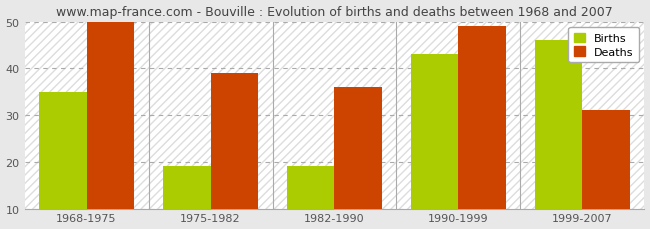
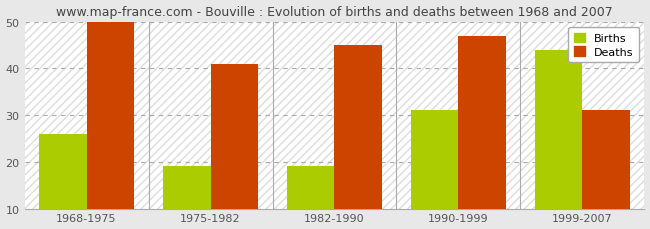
Births/1968-1975: 35 -> 26
Deaths/1975-1982: 39 -> 41
Deaths/1982-1990: 36 -> 45
Births/1990-1999: 43 -> 31
Deaths/1990-1999: 49 -> 47
Births/1999-2007: 46 -> 44
